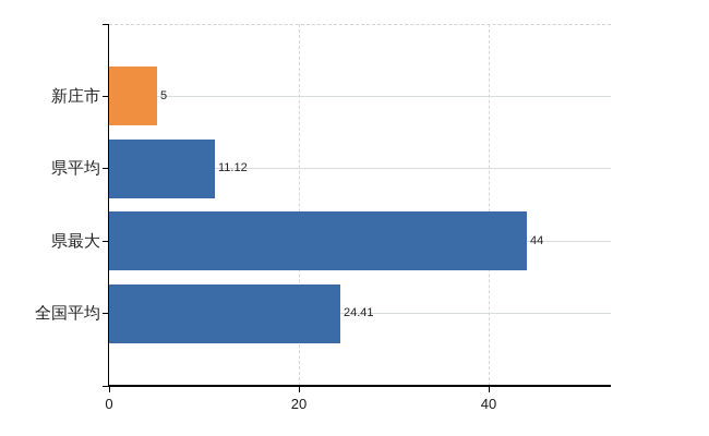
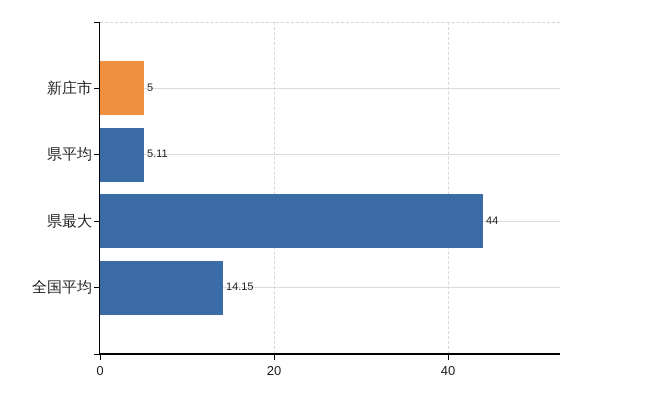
県平均: 11.12 -> 5.11
全国平均: 24.41 -> 14.15
